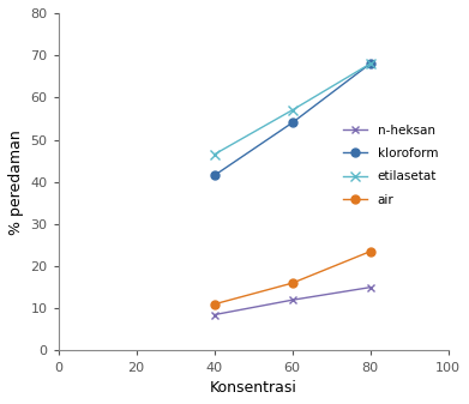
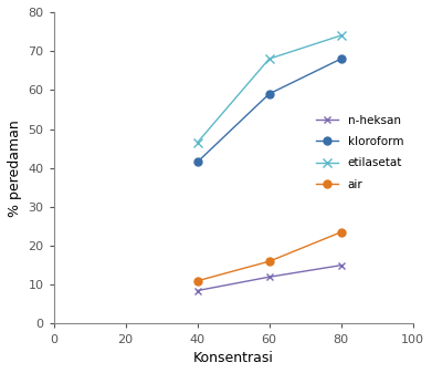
kloroform/60: 54.0 -> 59.0
etilasetat/60: 57.0 -> 68.0
etilasetat/80: 68.0 -> 74.0
